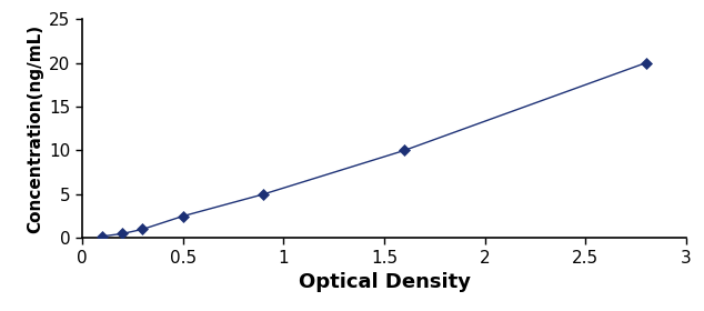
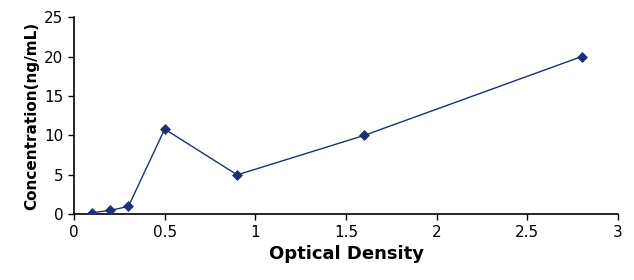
0.5: 2.5 -> 10.8
